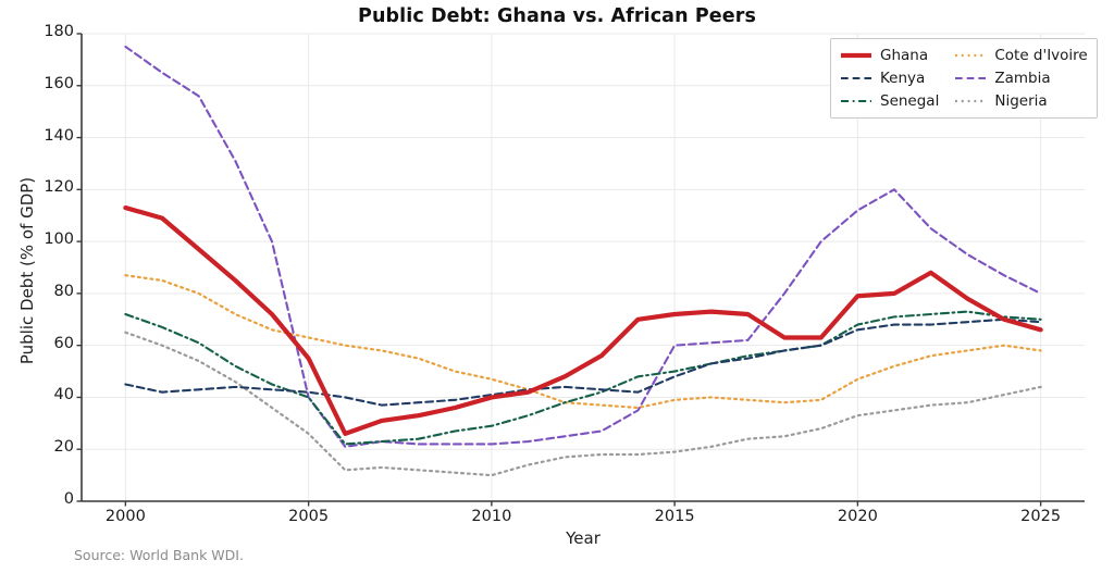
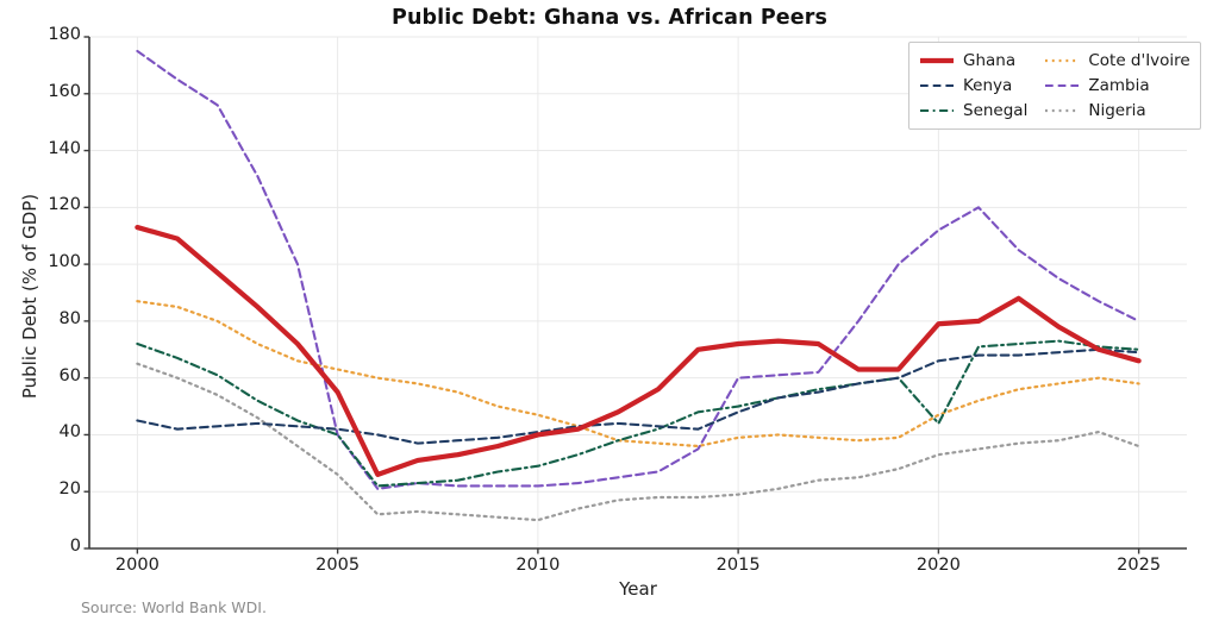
Senegal/2020: 68 -> 44
Nigeria/2025: 44 -> 36
